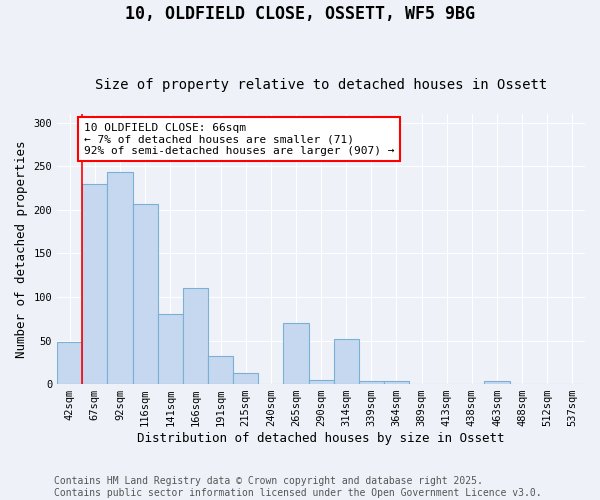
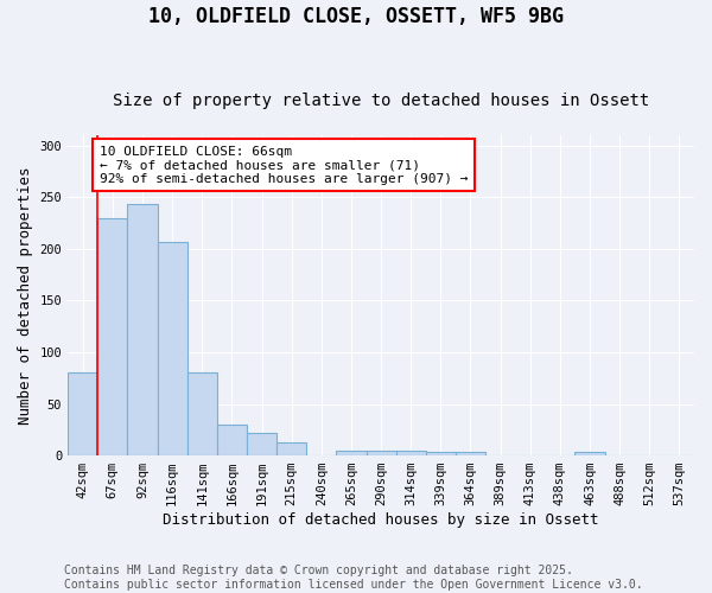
42sqm: 48 -> 80
166sqm: 110 -> 30
191sqm: 32 -> 22
265sqm: 70 -> 5
314sqm: 52 -> 5
